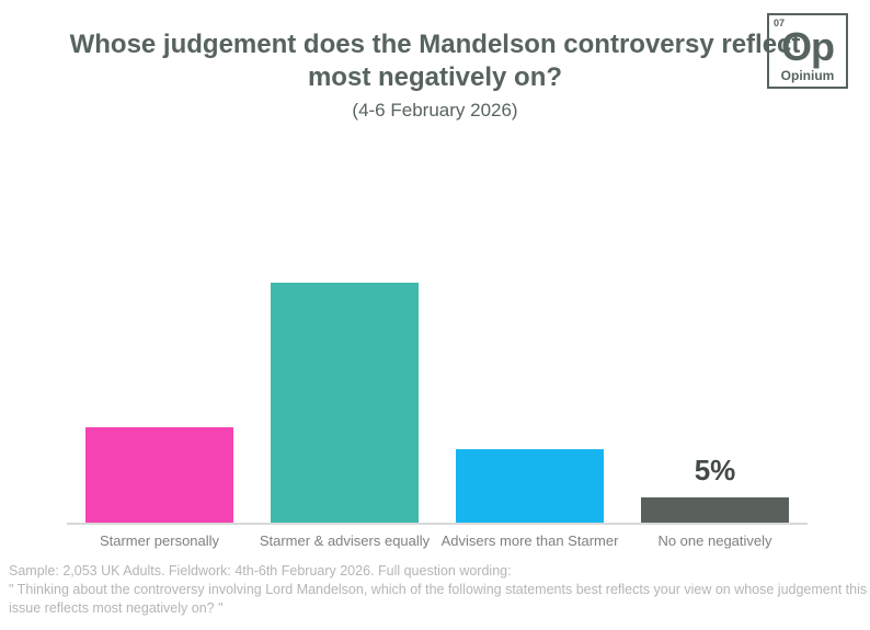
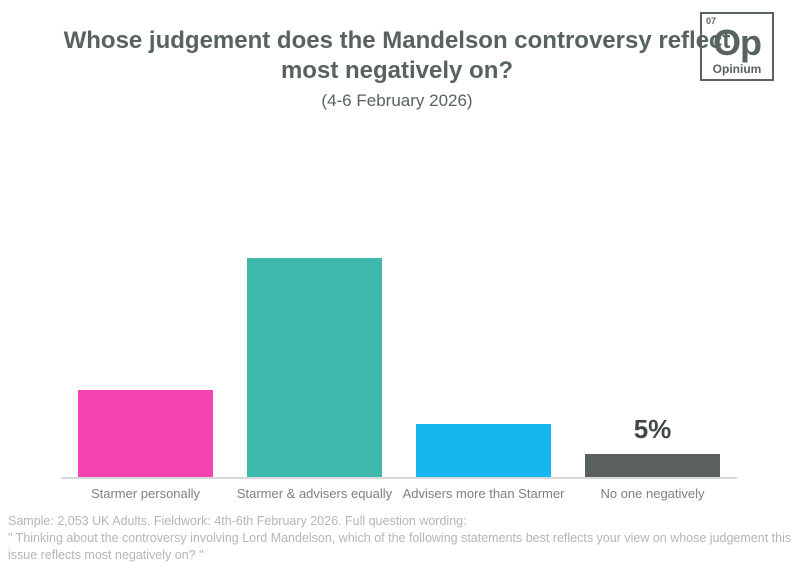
Advisers more than Starmer: 14% -> 11%
